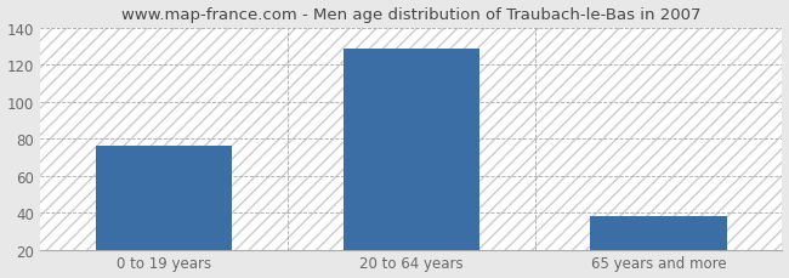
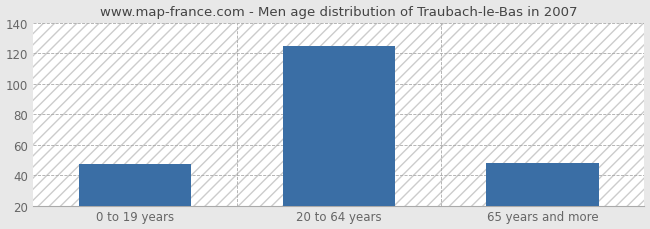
0 to 19 years: 76 -> 47
20 to 64 years: 129 -> 125
65 years and more: 38 -> 48
